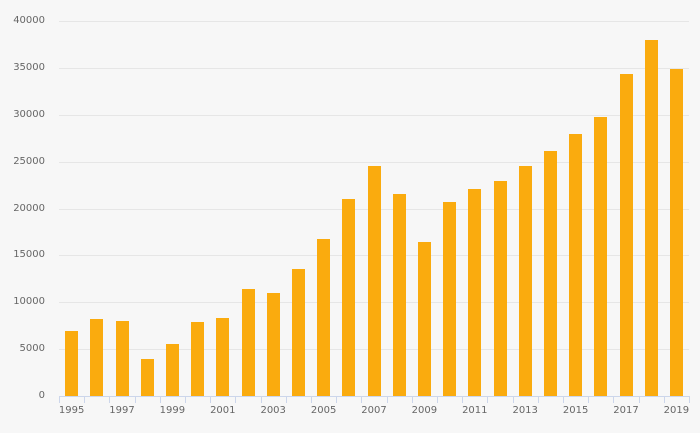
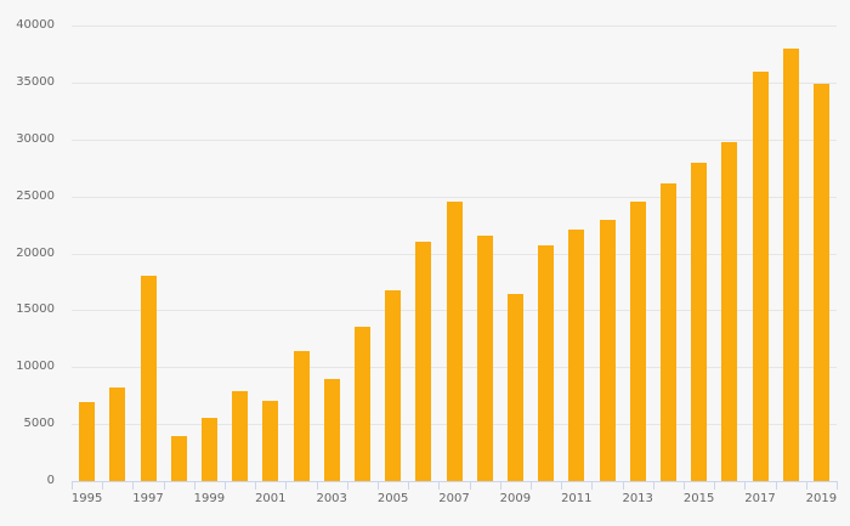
1997: 8000 -> 18000
2001: 8000 -> 7000
2003: 11000 -> 9000
2017: 34000 -> 36000
